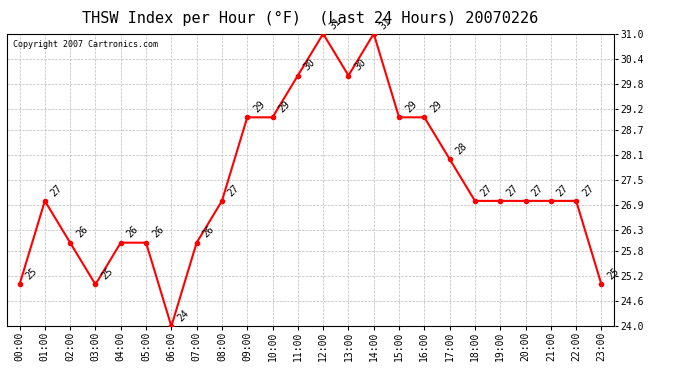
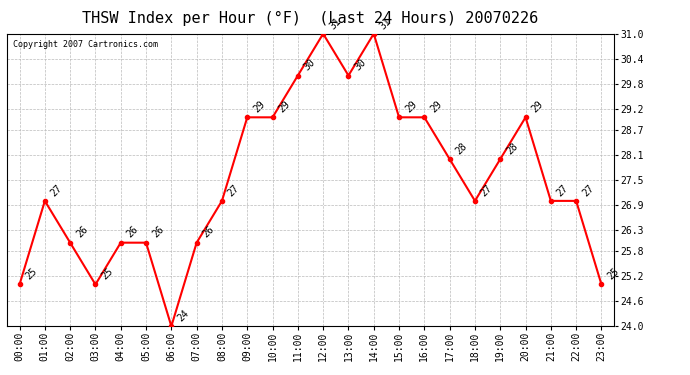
19:00: 27 -> 28
20:00: 27 -> 29
